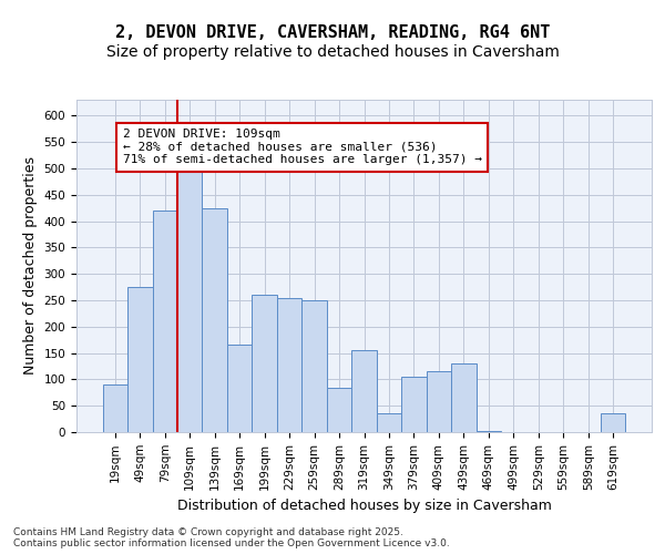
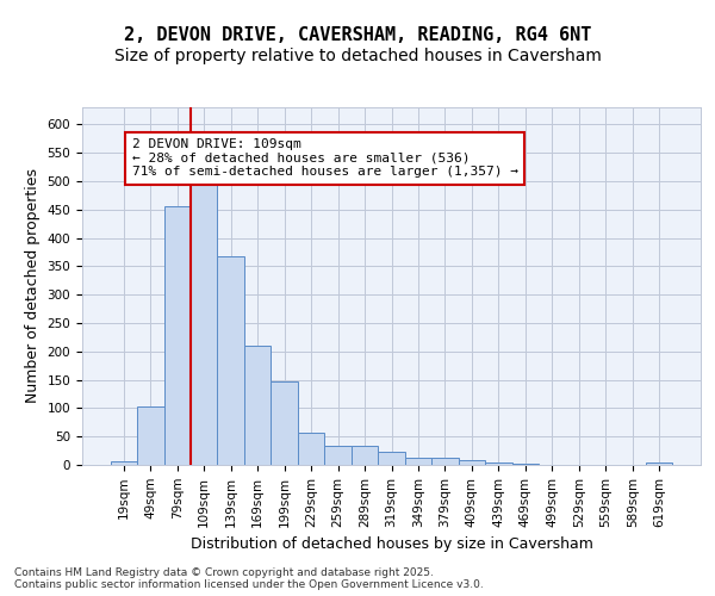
19sqm: 90 -> 6
49sqm: 275 -> 103
79sqm: 420 -> 455
139sqm: 425 -> 367
169sqm: 165 -> 210
199sqm: 260 -> 146
229sqm: 255 -> 57
259sqm: 250 -> 33
289sqm: 85 -> 33
319sqm: 155 -> 24
349sqm: 35 -> 13
379sqm: 105 -> 12
409sqm: 115 -> 8
439sqm: 130 -> 5
619sqm: 35 -> 5
